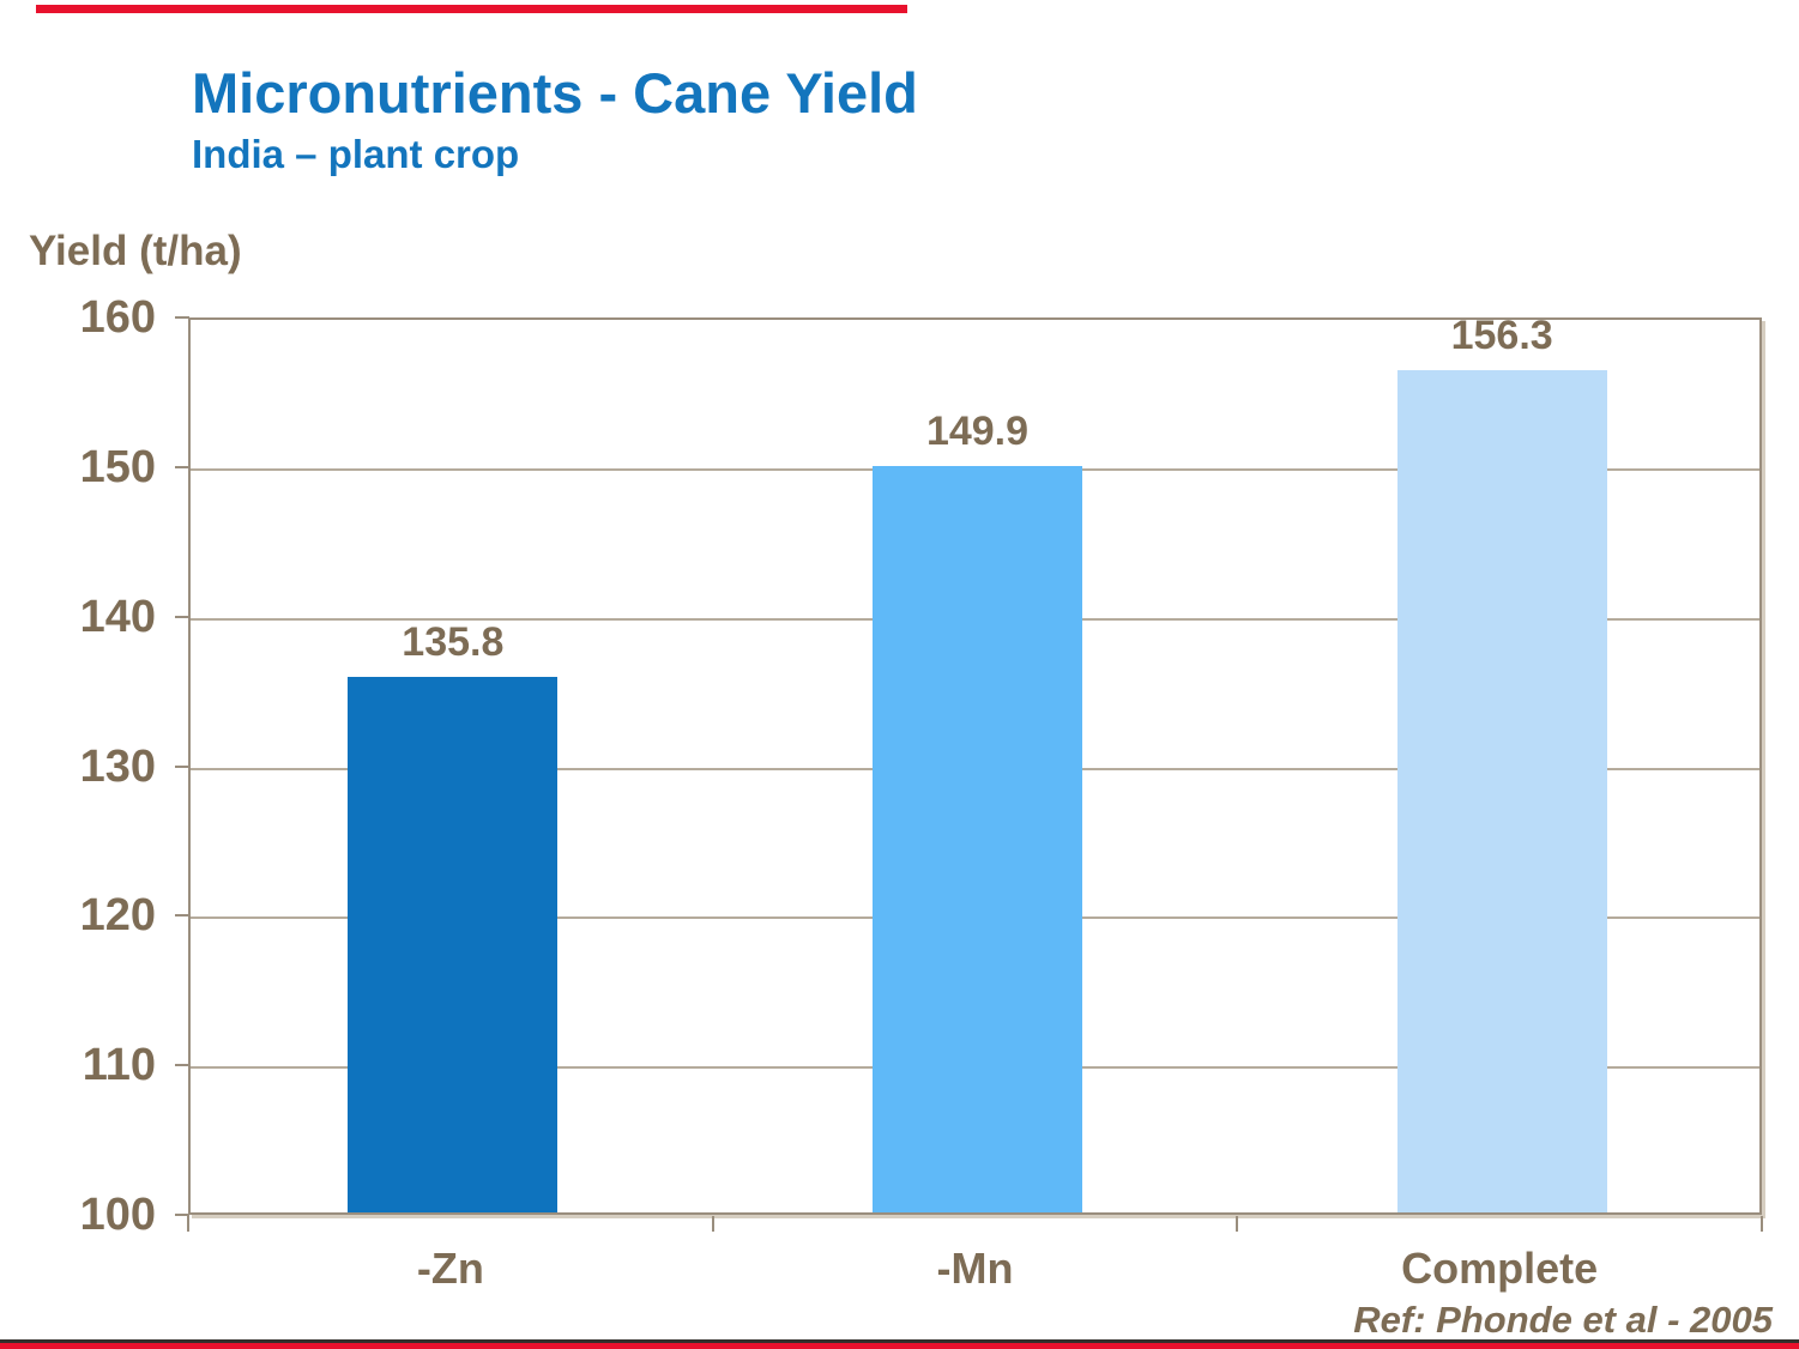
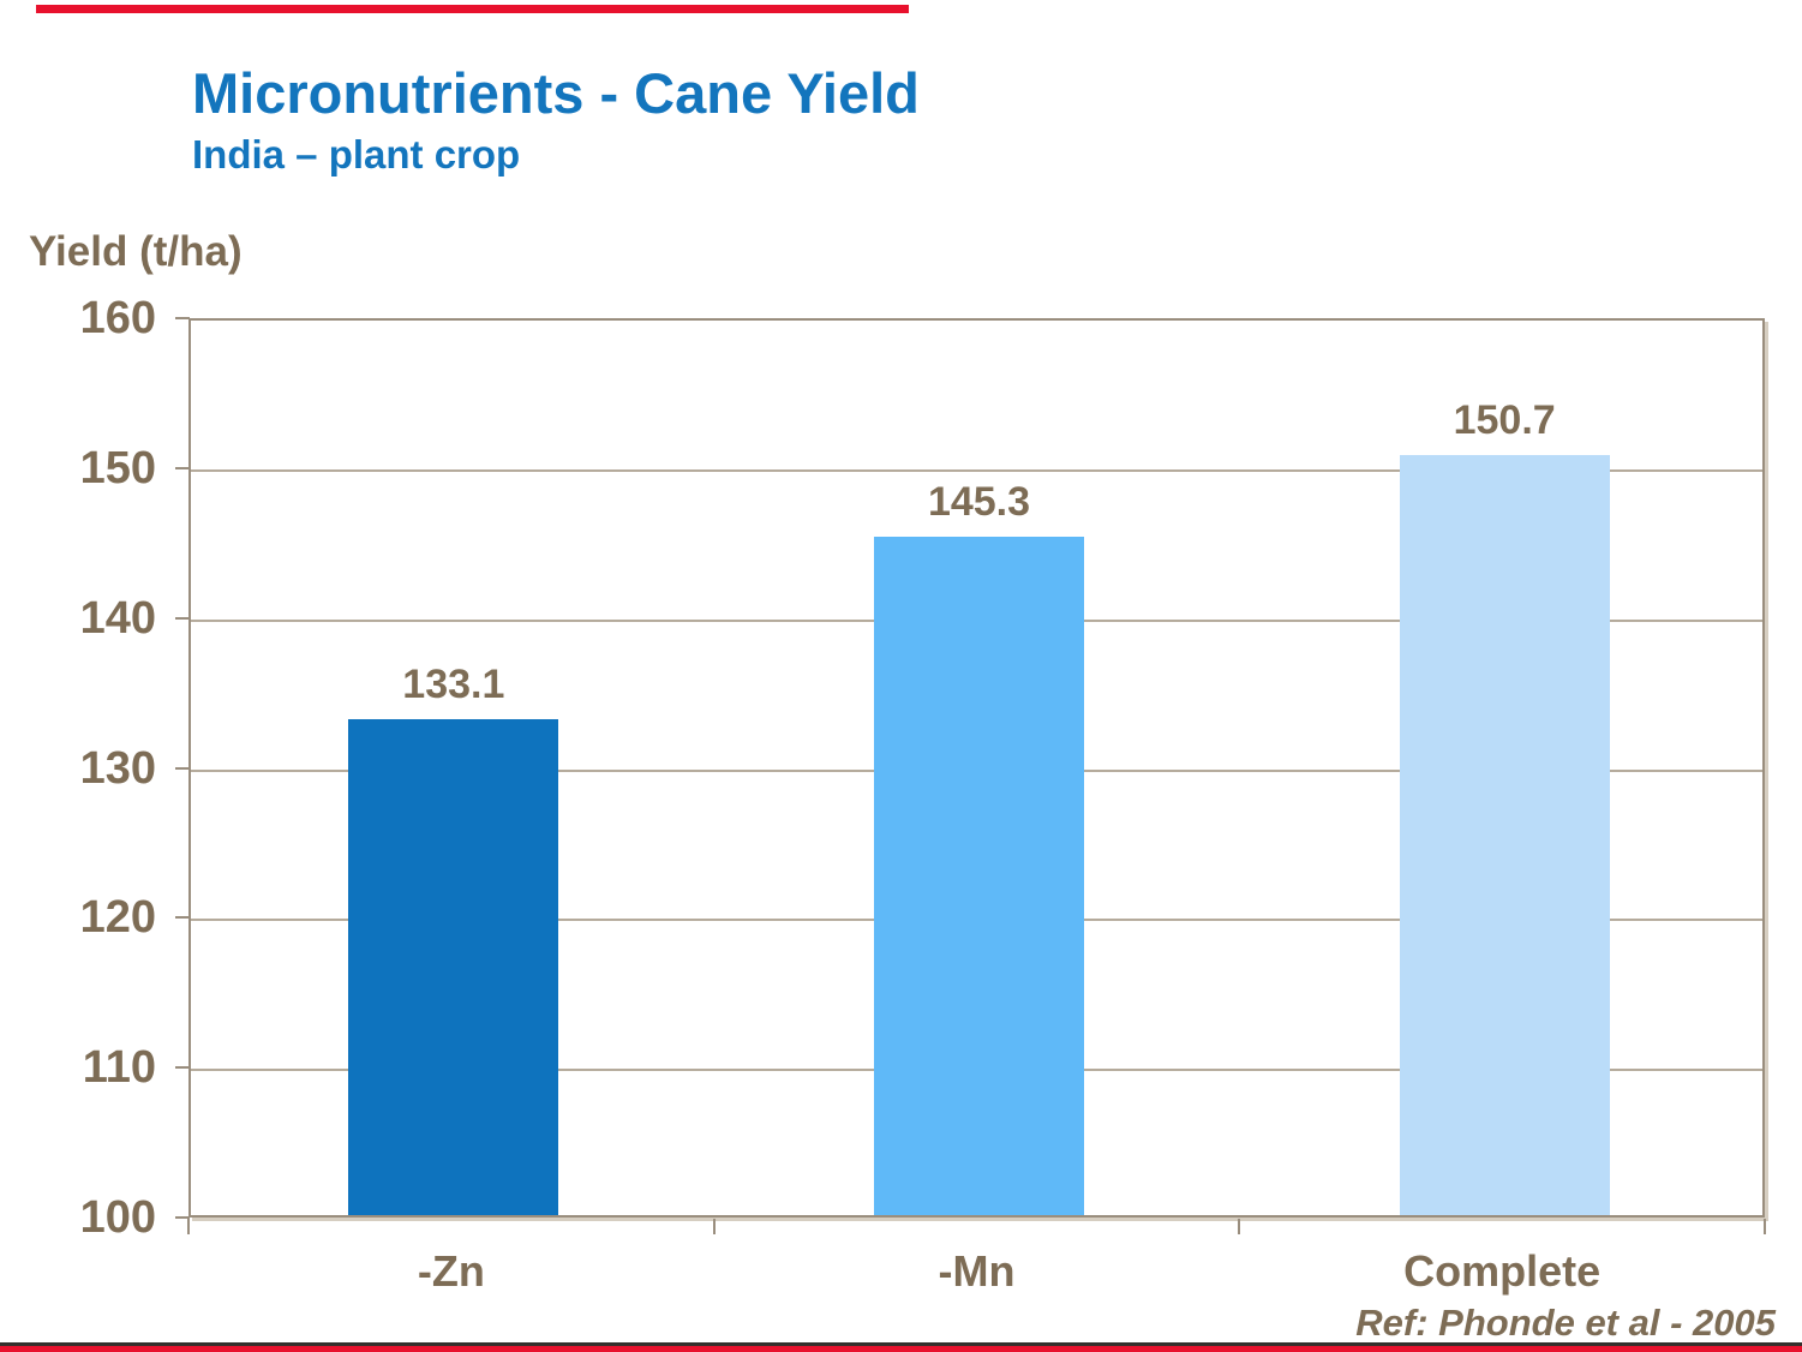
-Zn: 135.8 -> 133.1
-Mn: 149.9 -> 145.3
Complete: 156.3 -> 150.7
